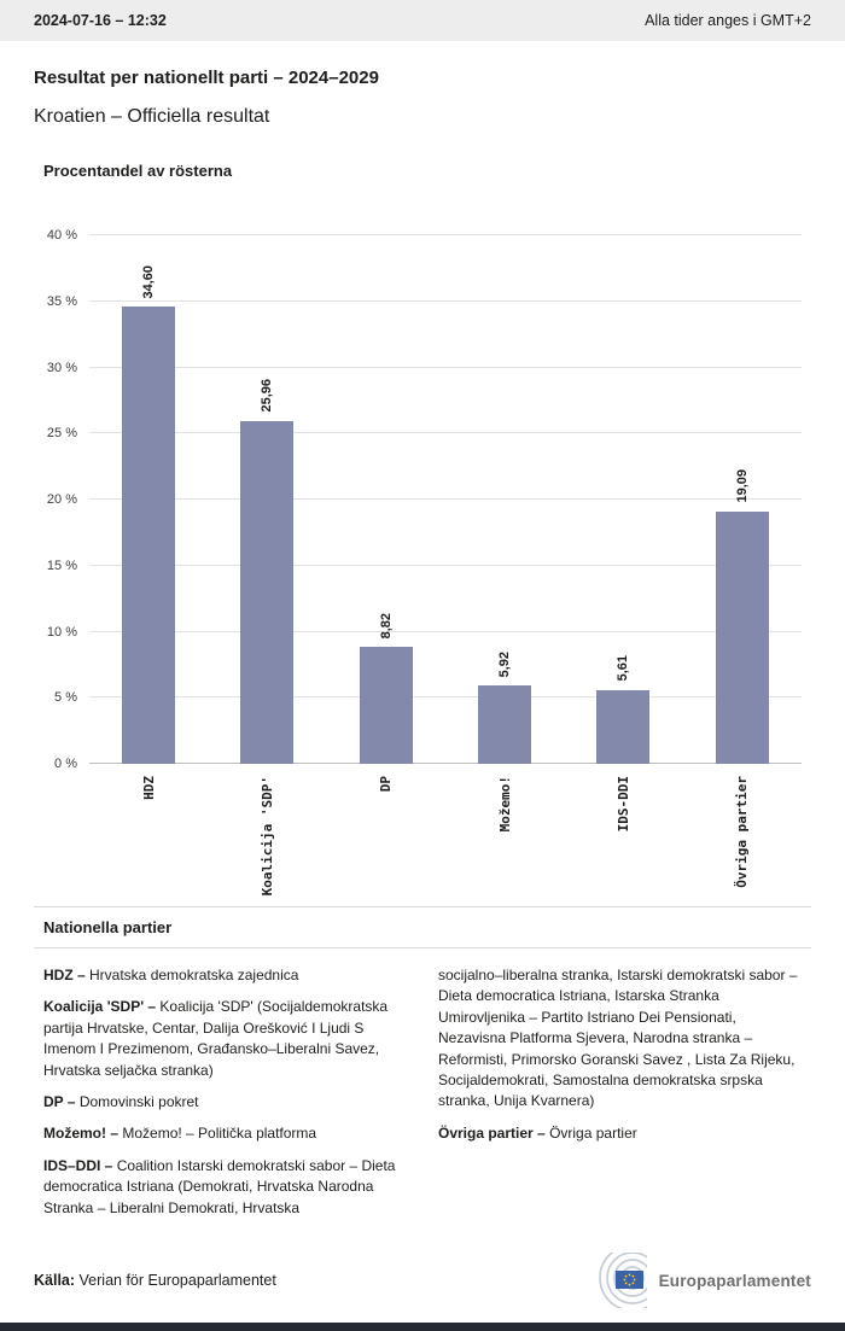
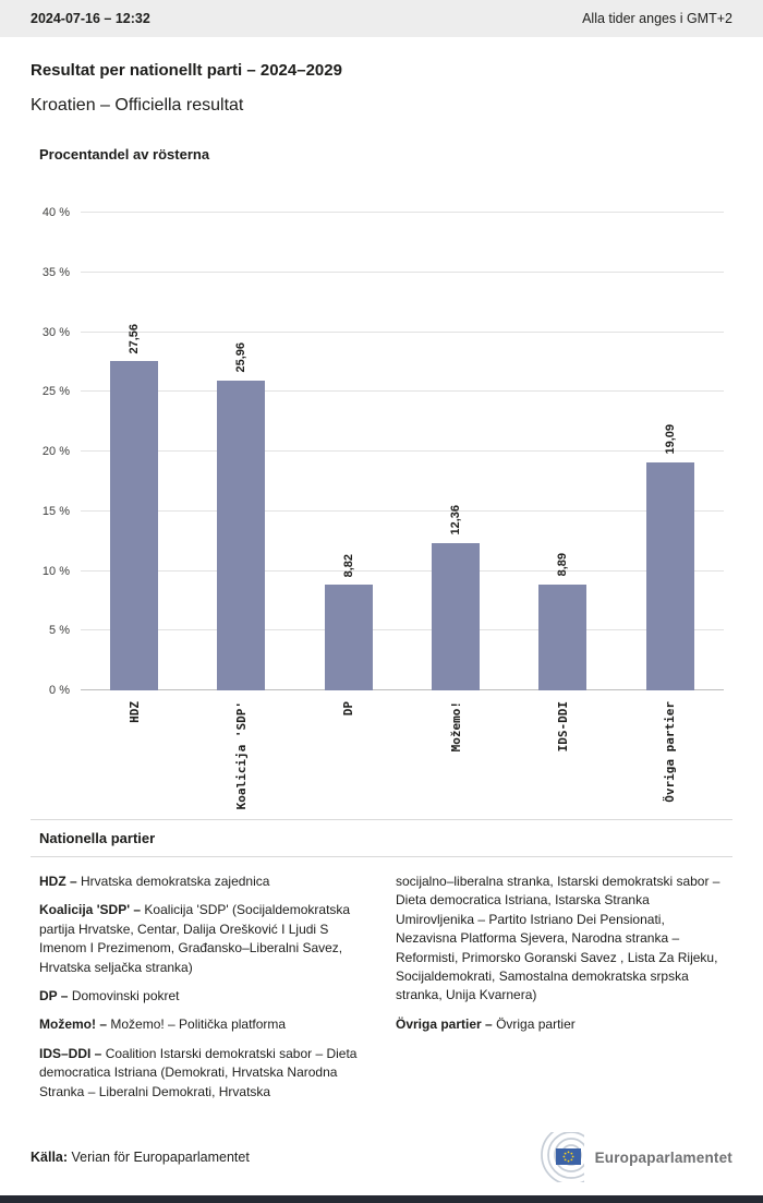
HDZ: 34,60 -> 27,56
Možemo!: 5,92 -> 12,36
IDS-DDI: 5,61 -> 8,89
